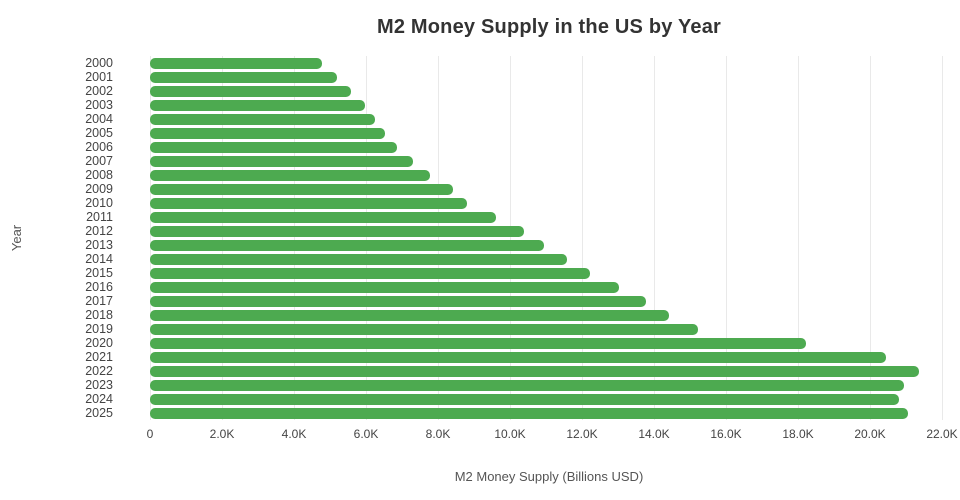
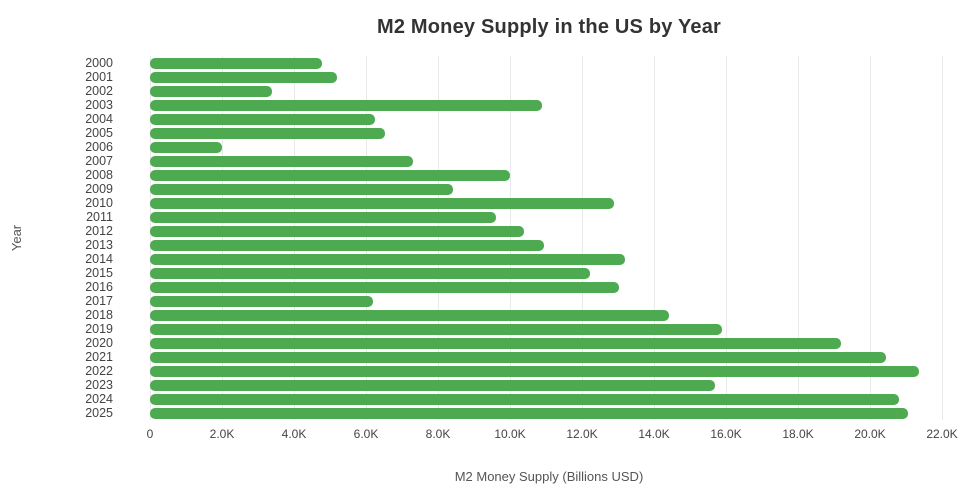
2002: 5.6K -> 3.4K
2003: 6.0K -> 10.9K
2006: 6.9K -> 2.0K
2008: 7.8K -> 10.0K
2010: 8.8K -> 12.9K
2014: 11.6K -> 13.2K
2017: 13.8K -> 6.2K
2019: 15.2K -> 15.9K
2020: 18.2K -> 19.2K
2023: 21.0K -> 15.7K
